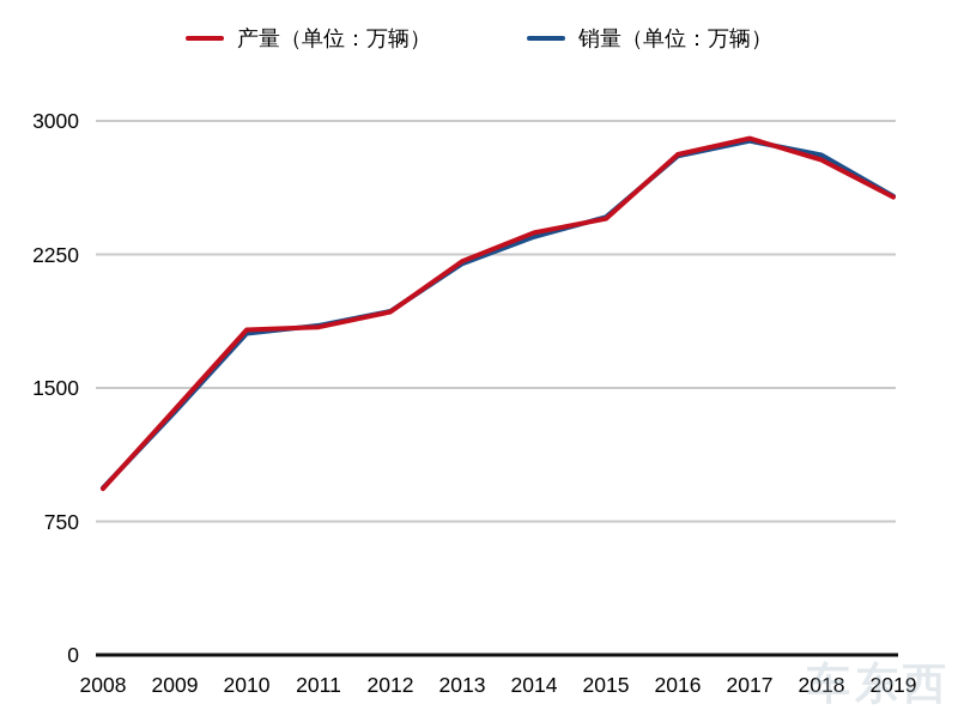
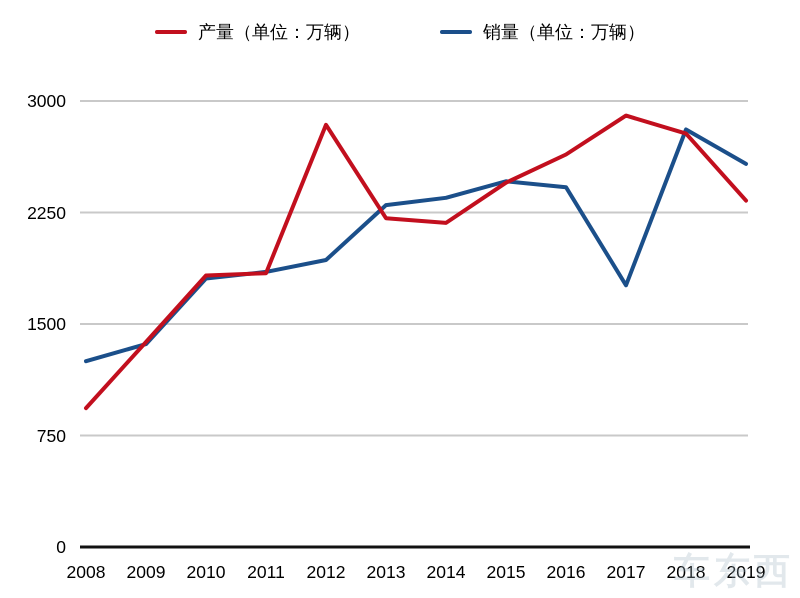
销量（单位：万辆）/2008: 940 -> 1250
产量（单位：万辆）/2012: 1930 -> 2840
销量（单位：万辆）/2013: 2200 -> 2300
产量（单位：万辆）/2014: 2370 -> 2180
产量（单位：万辆）/2016: 2810 -> 2640
销量（单位：万辆）/2016: 2800 -> 2420
销量（单位：万辆）/2017: 2890 -> 1760
产量（单位：万辆）/2019: 2570 -> 2330
